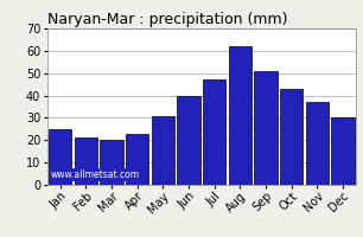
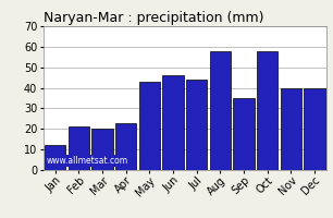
Jan: 25 -> 12
May: 31 -> 43
Jun: 40 -> 46
Jul: 47 -> 44
Aug: 62 -> 58
Sep: 51 -> 35
Oct: 43 -> 58
Nov: 37 -> 40
Dec: 30 -> 40
